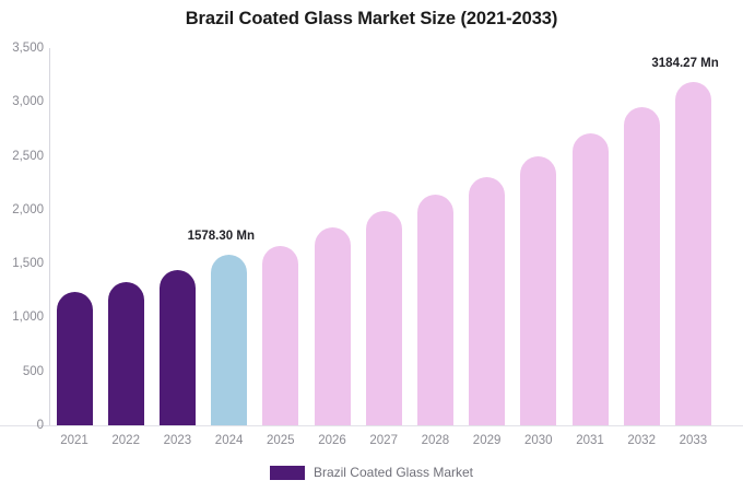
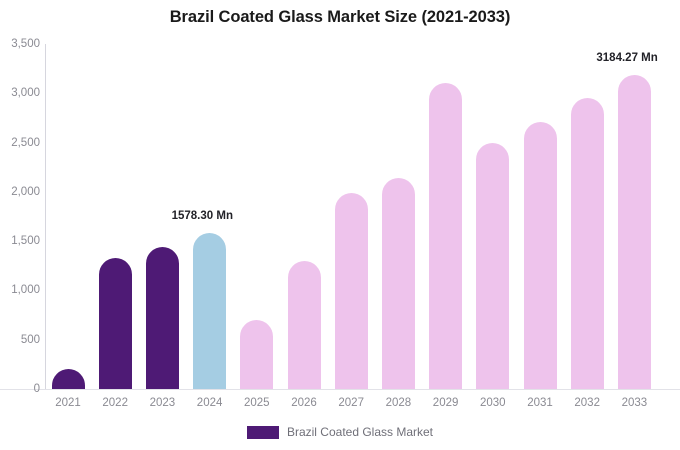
2021: 1200 -> 200
2025: 1700 -> 700
2026: 1800 -> 1300
2029: 2300 -> 3100
